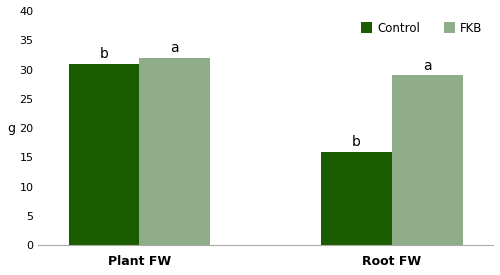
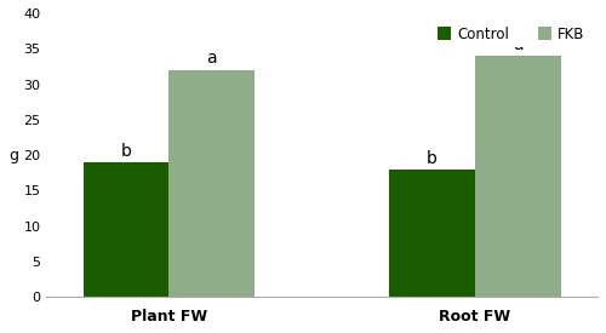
Control/Plant FW: 31 -> 19
Control/Root FW: 16 -> 18
FKB/Root FW: 29 -> 34
